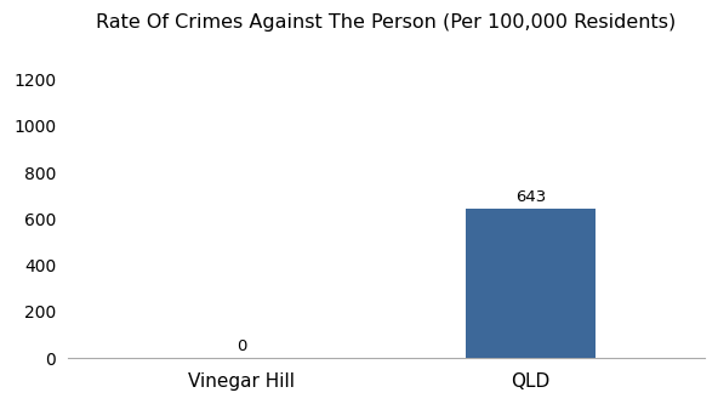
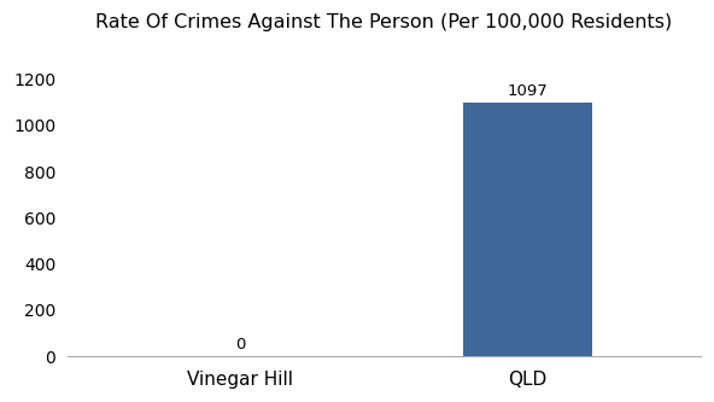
QLD: 643 -> 1097
